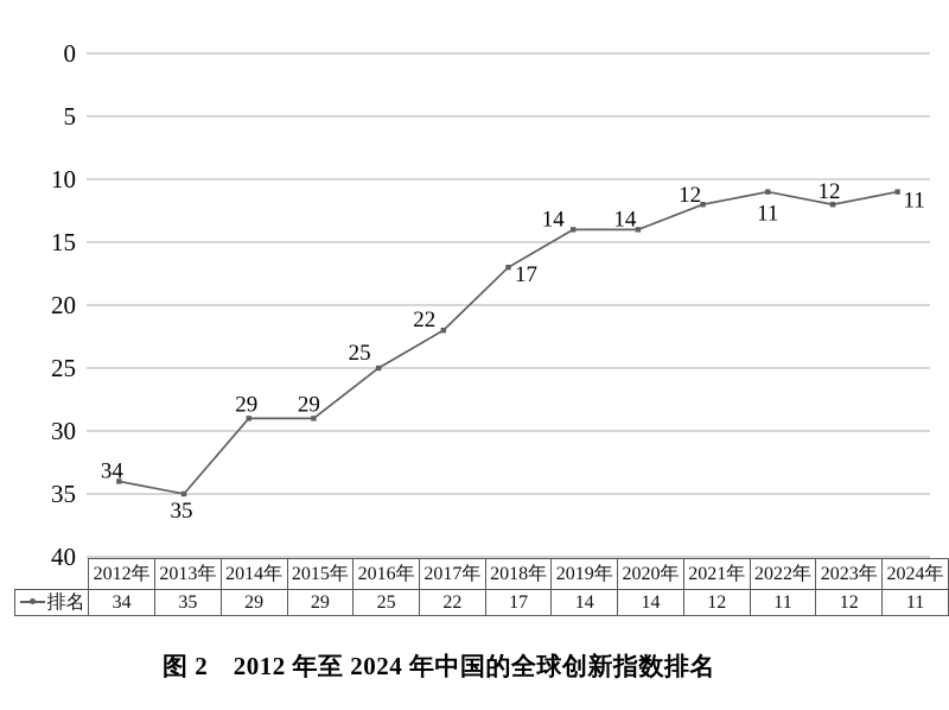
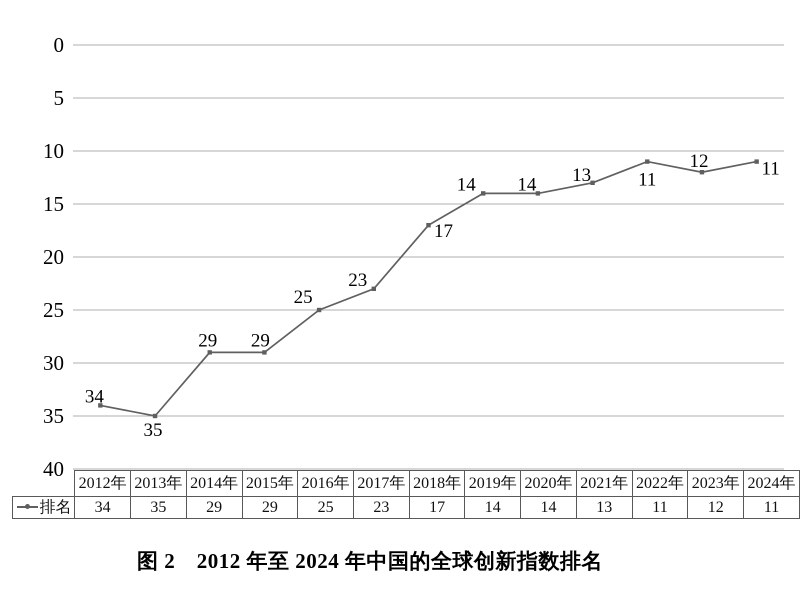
2017年: 22 -> 23
2021年: 12 -> 13
